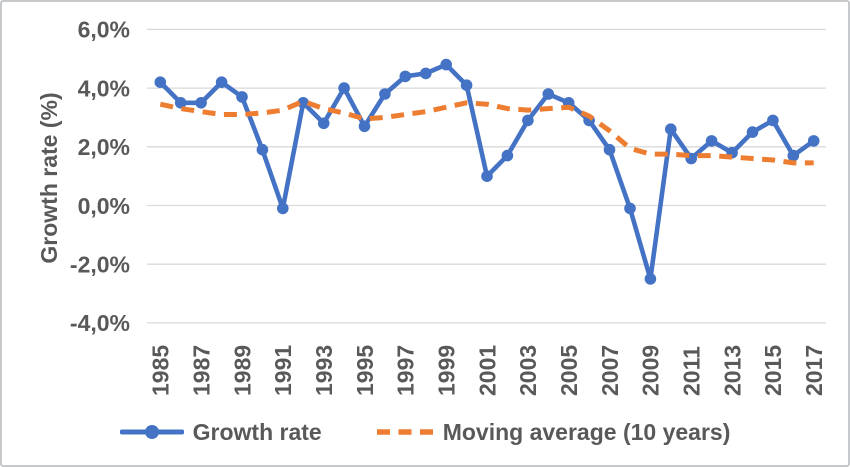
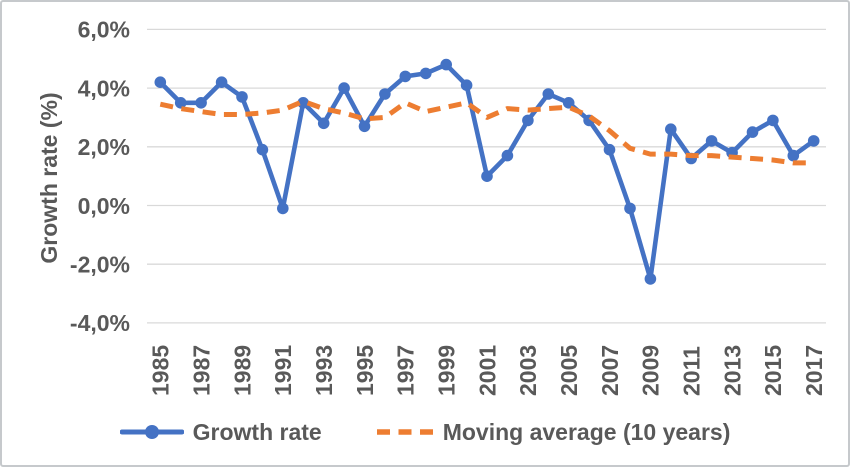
Moving average (10 years)/1997: 3,1% -> 3,5%
Moving average (10 years)/2001: 3,5% -> 3,0%
